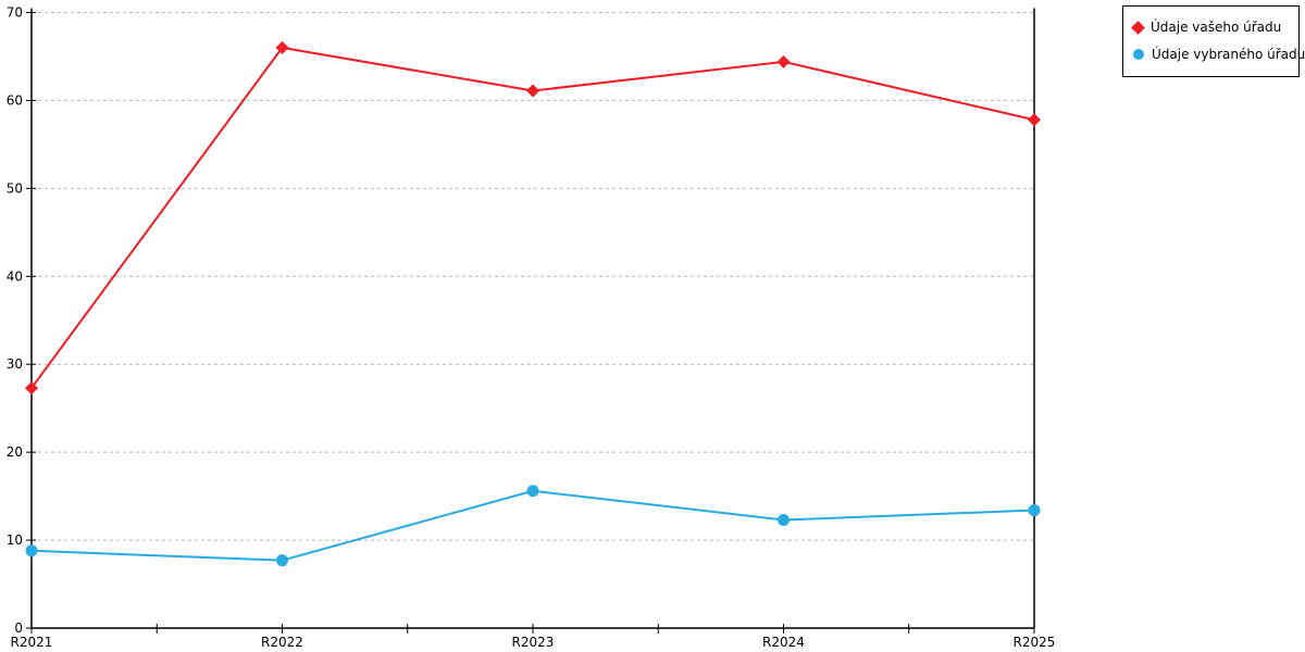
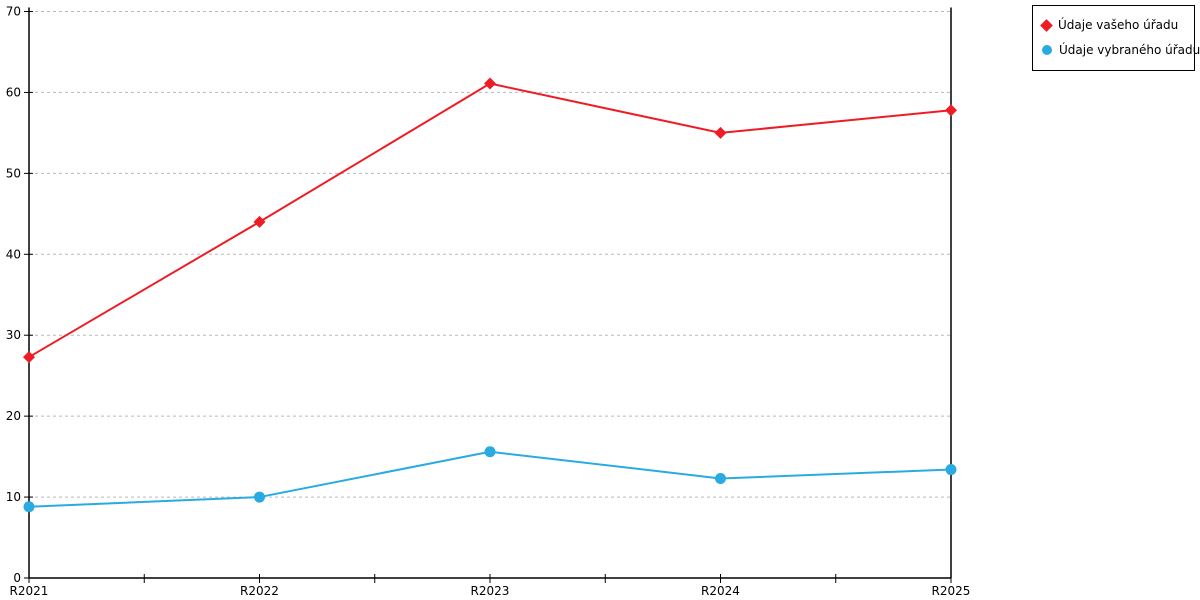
Údaje vašeho úřadu/R2022: 66 -> 44
Údaje vybraného úřadu/R2022: 8 -> 10
Údaje vašeho úřadu/R2024: 64 -> 55
